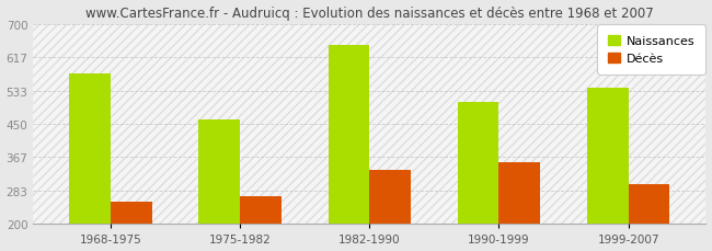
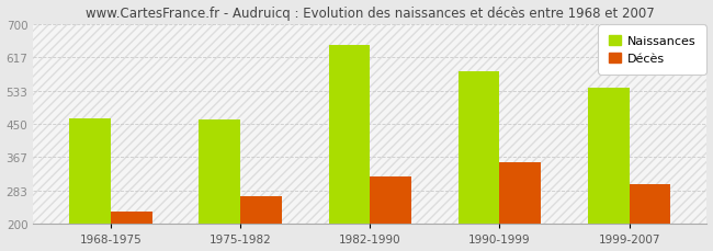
Naissances/1968-1975: 575 -> 463
Décès/1968-1975: 255 -> 232
Décès/1982-1990: 335 -> 318
Naissances/1990-1999: 505 -> 580
